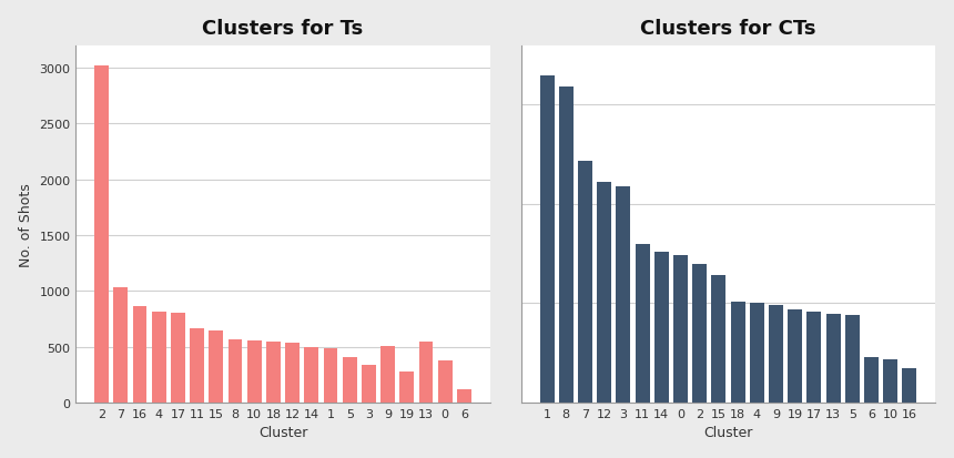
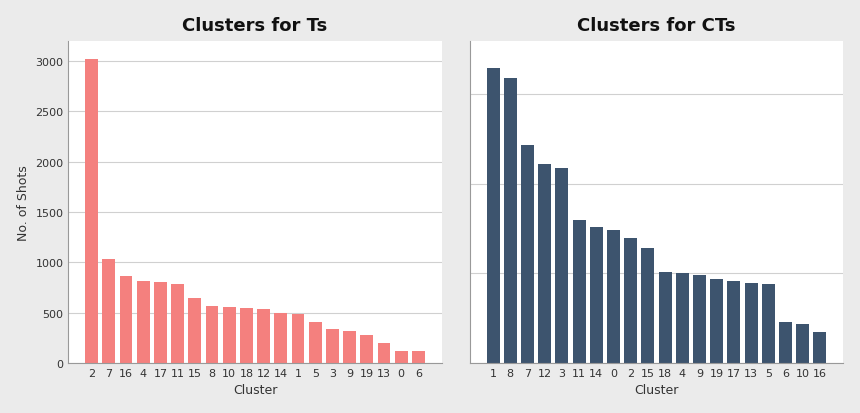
Clusters for Ts/11: 660 -> 780
Clusters for Ts/9: 510 -> 320
Clusters for Ts/13: 550 -> 200
Clusters for Ts/0: 380 -> 120
